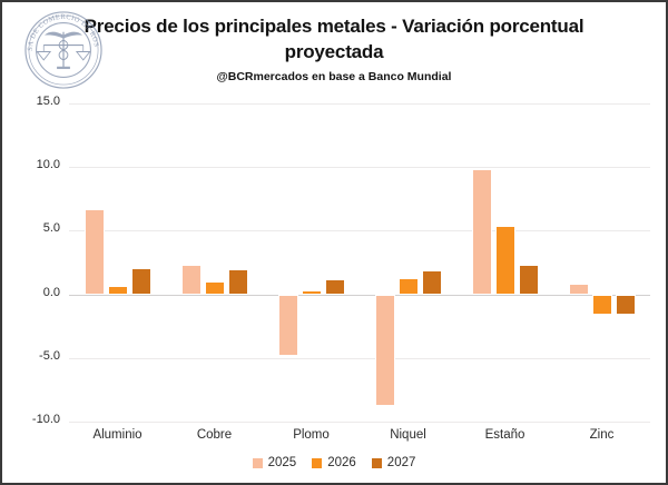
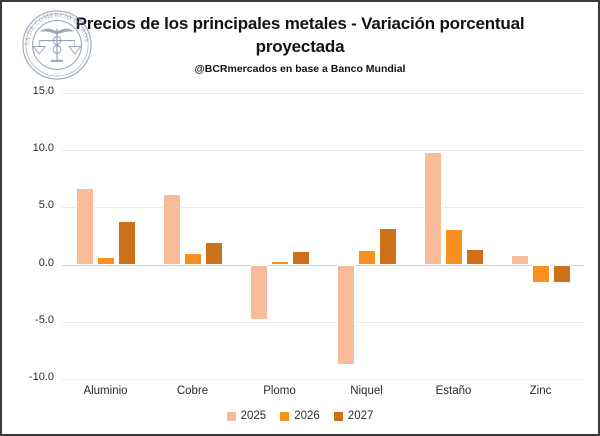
2027/Aluminio: 2.1 -> 3.8
2025/Cobre: 2.3 -> 6.2
2027/Niquel: 1.9 -> 3.2
2026/Estaño: 5.4 -> 3.1
2027/Estaño: 2.3 -> 1.4
